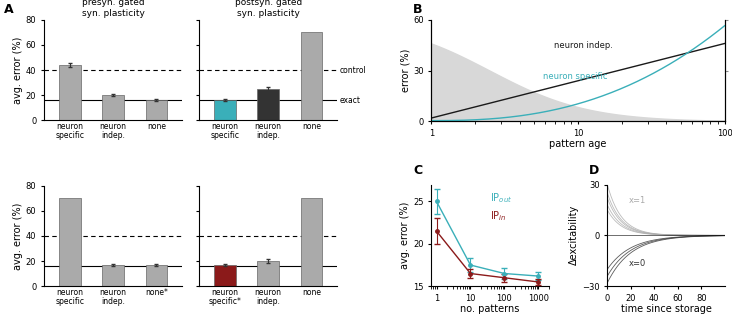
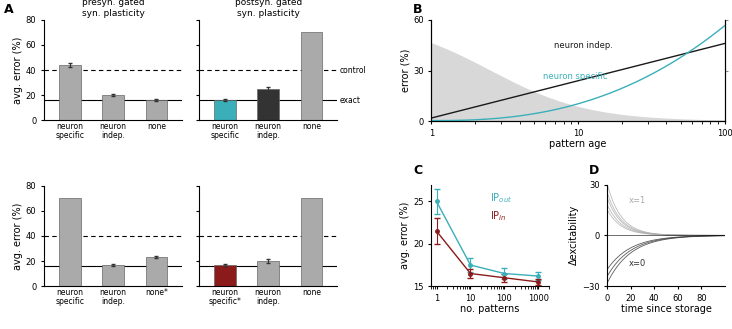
none*: 17 -> 23
